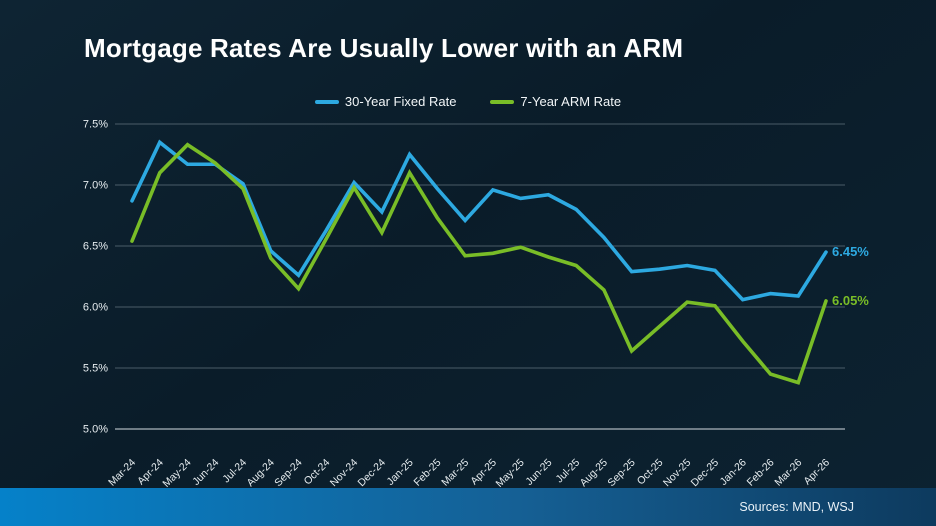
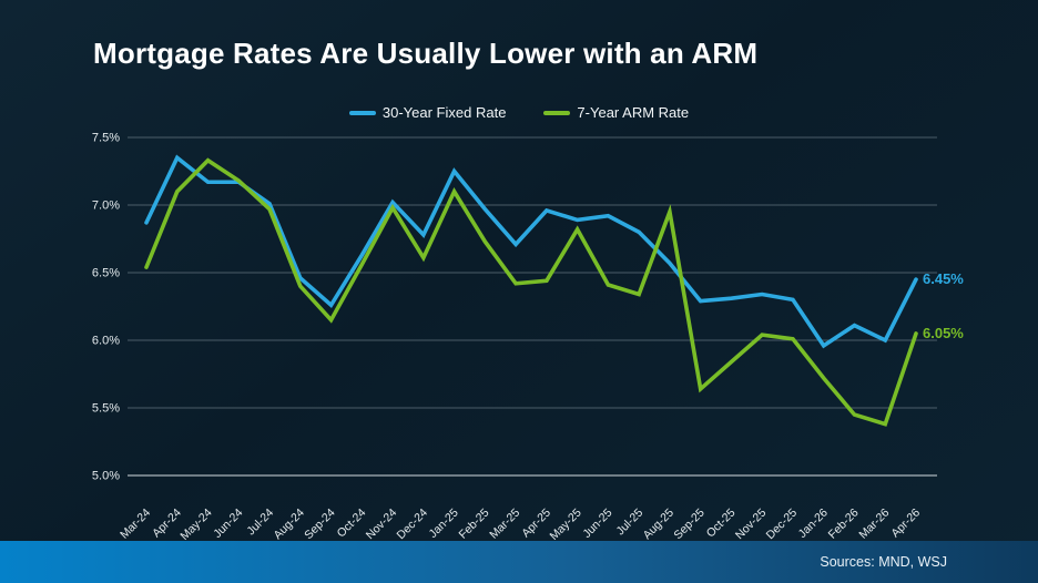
7-Year ARM Rate/May-25: 6.49% -> 6.82%
7-Year ARM Rate/Aug-25: 6.14% -> 6.95%
30-Year Fixed Rate/Jan-26: 6.06% -> 5.96%
30-Year Fixed Rate/Mar-26: 6.09% -> 6.00%
